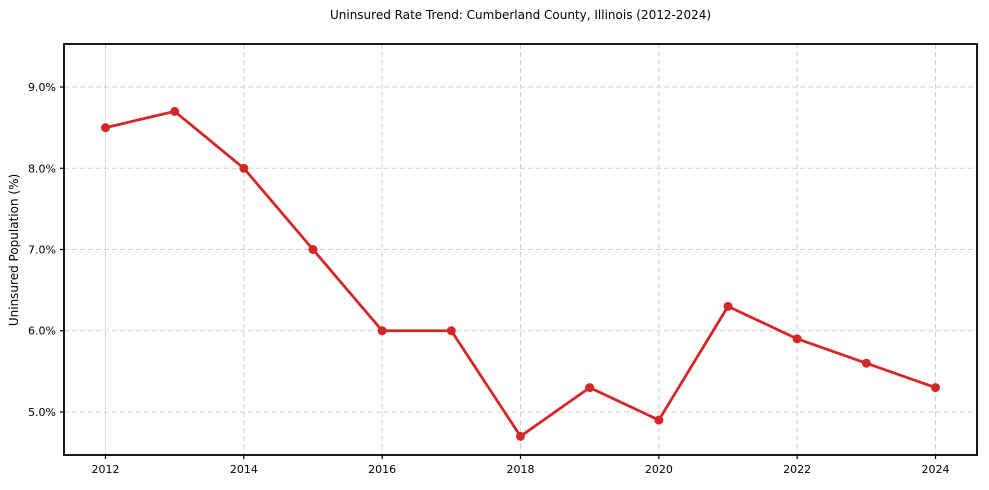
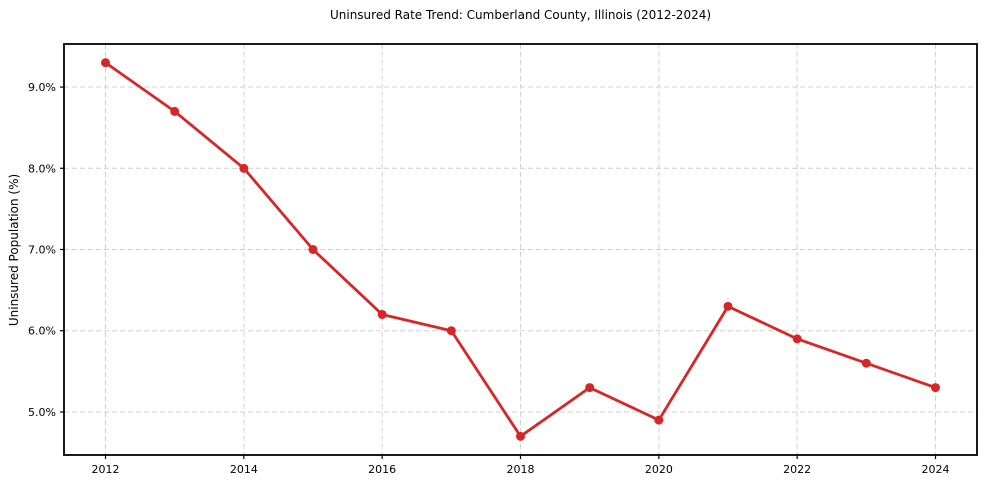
2012: 8.5% -> 9.3%
2016: 6.0% -> 6.2%
